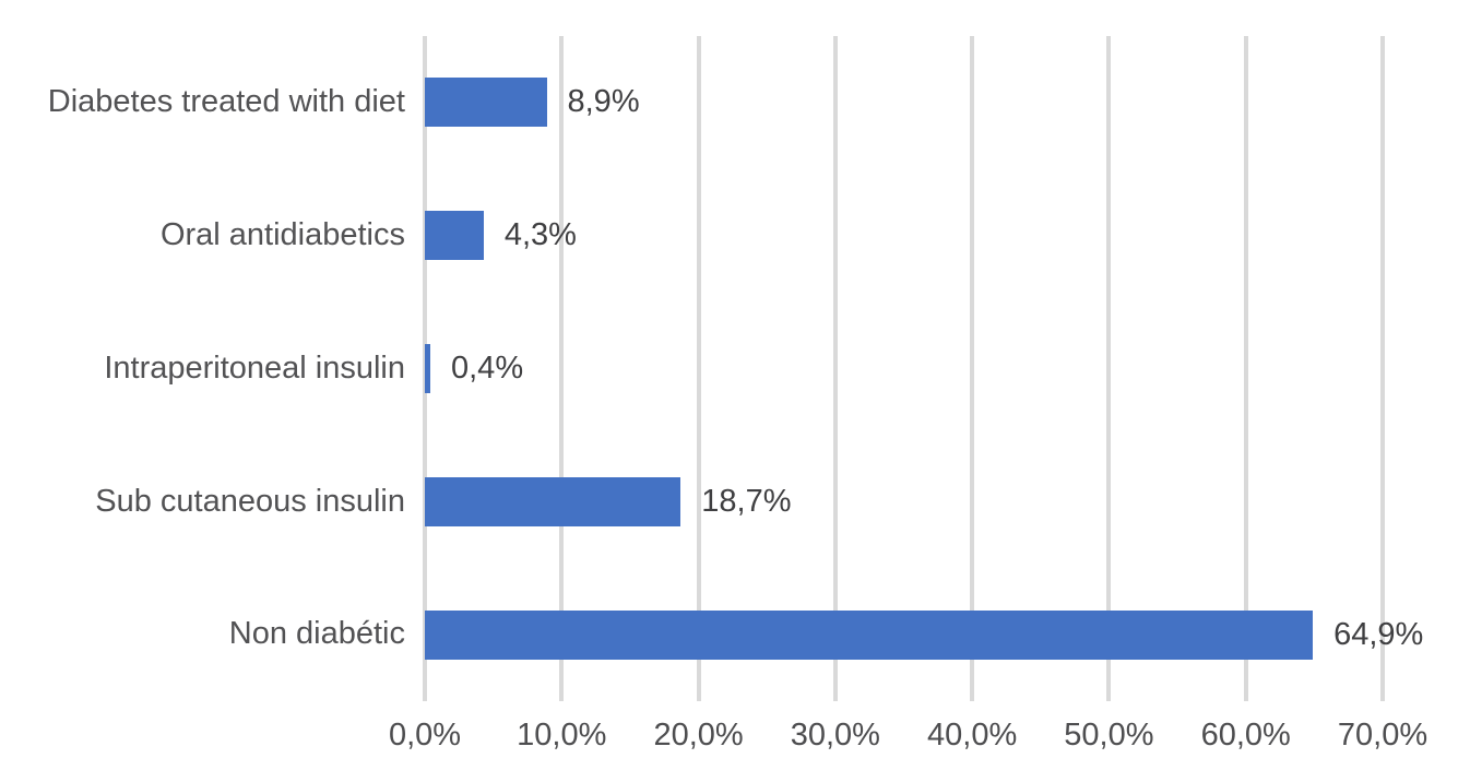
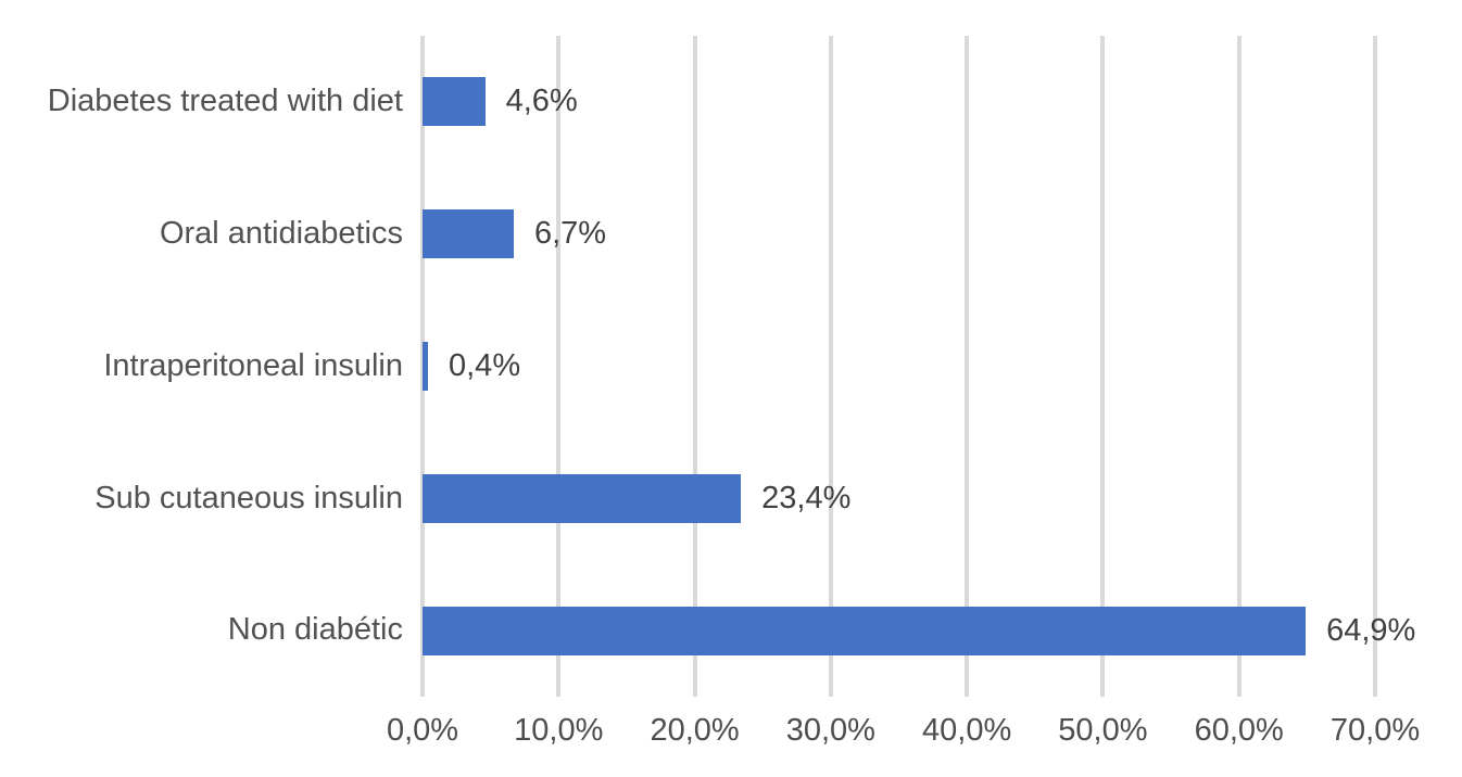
Diabetes treated with diet: 8,9% -> 4,6%
Oral antidiabetics: 4,3% -> 6,7%
Sub cutaneous insulin: 18,7% -> 23,4%
